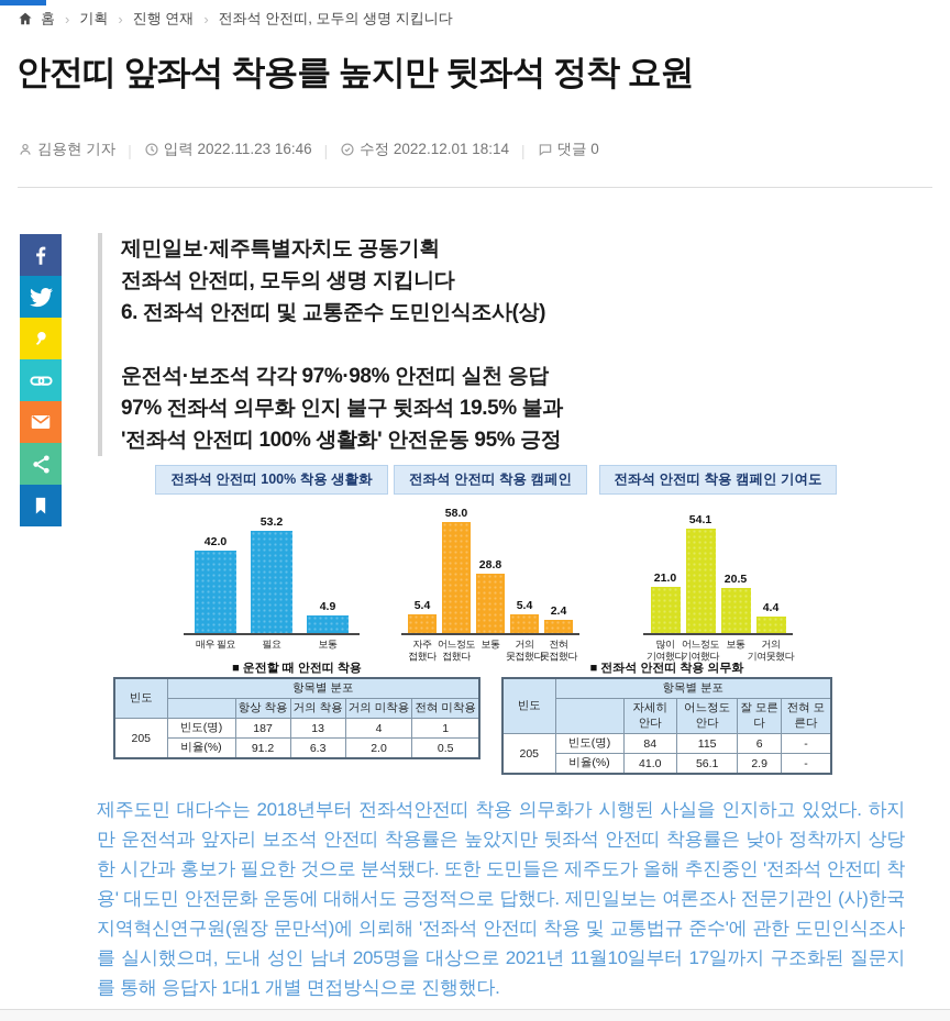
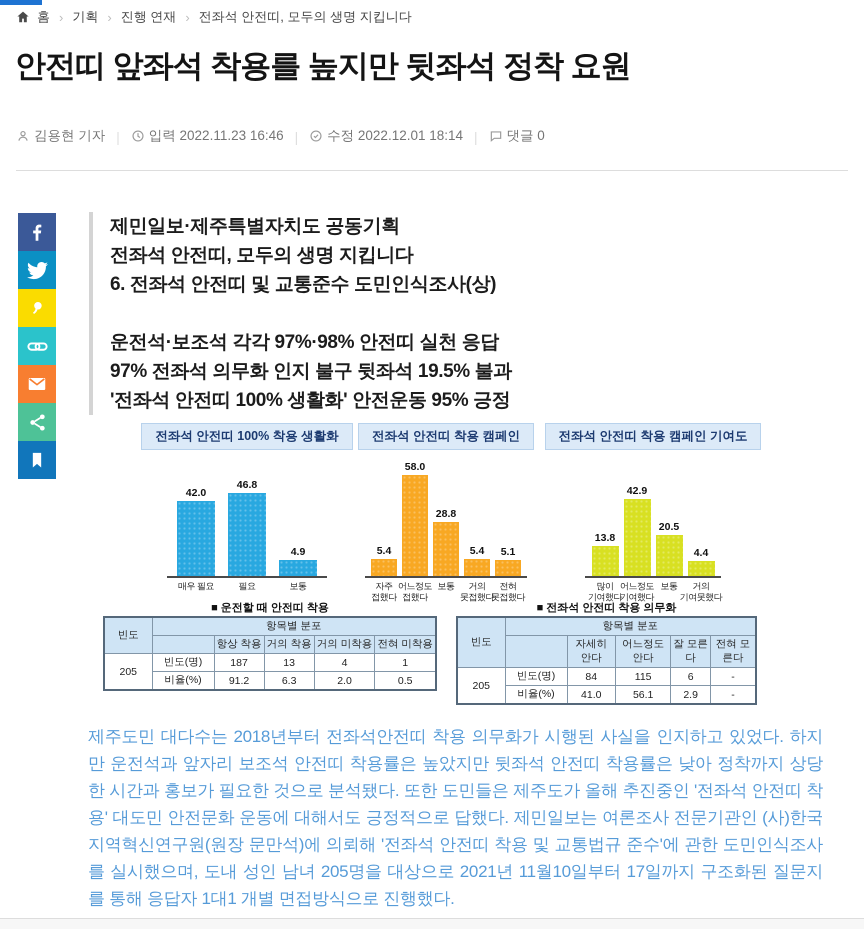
전좌석 안전띠 100% 착용 생활화/필요: 53.2 -> 46.8
전좌석 안전띠 착용 캠페인/전혀 못접했다: 2.4 -> 5.1
전좌석 안전띠 착용 캠페인 기여도/많이 기여했다: 21.0 -> 13.8
전좌석 안전띠 착용 캠페인 기여도/어느정도 기여했다: 54.1 -> 42.9
